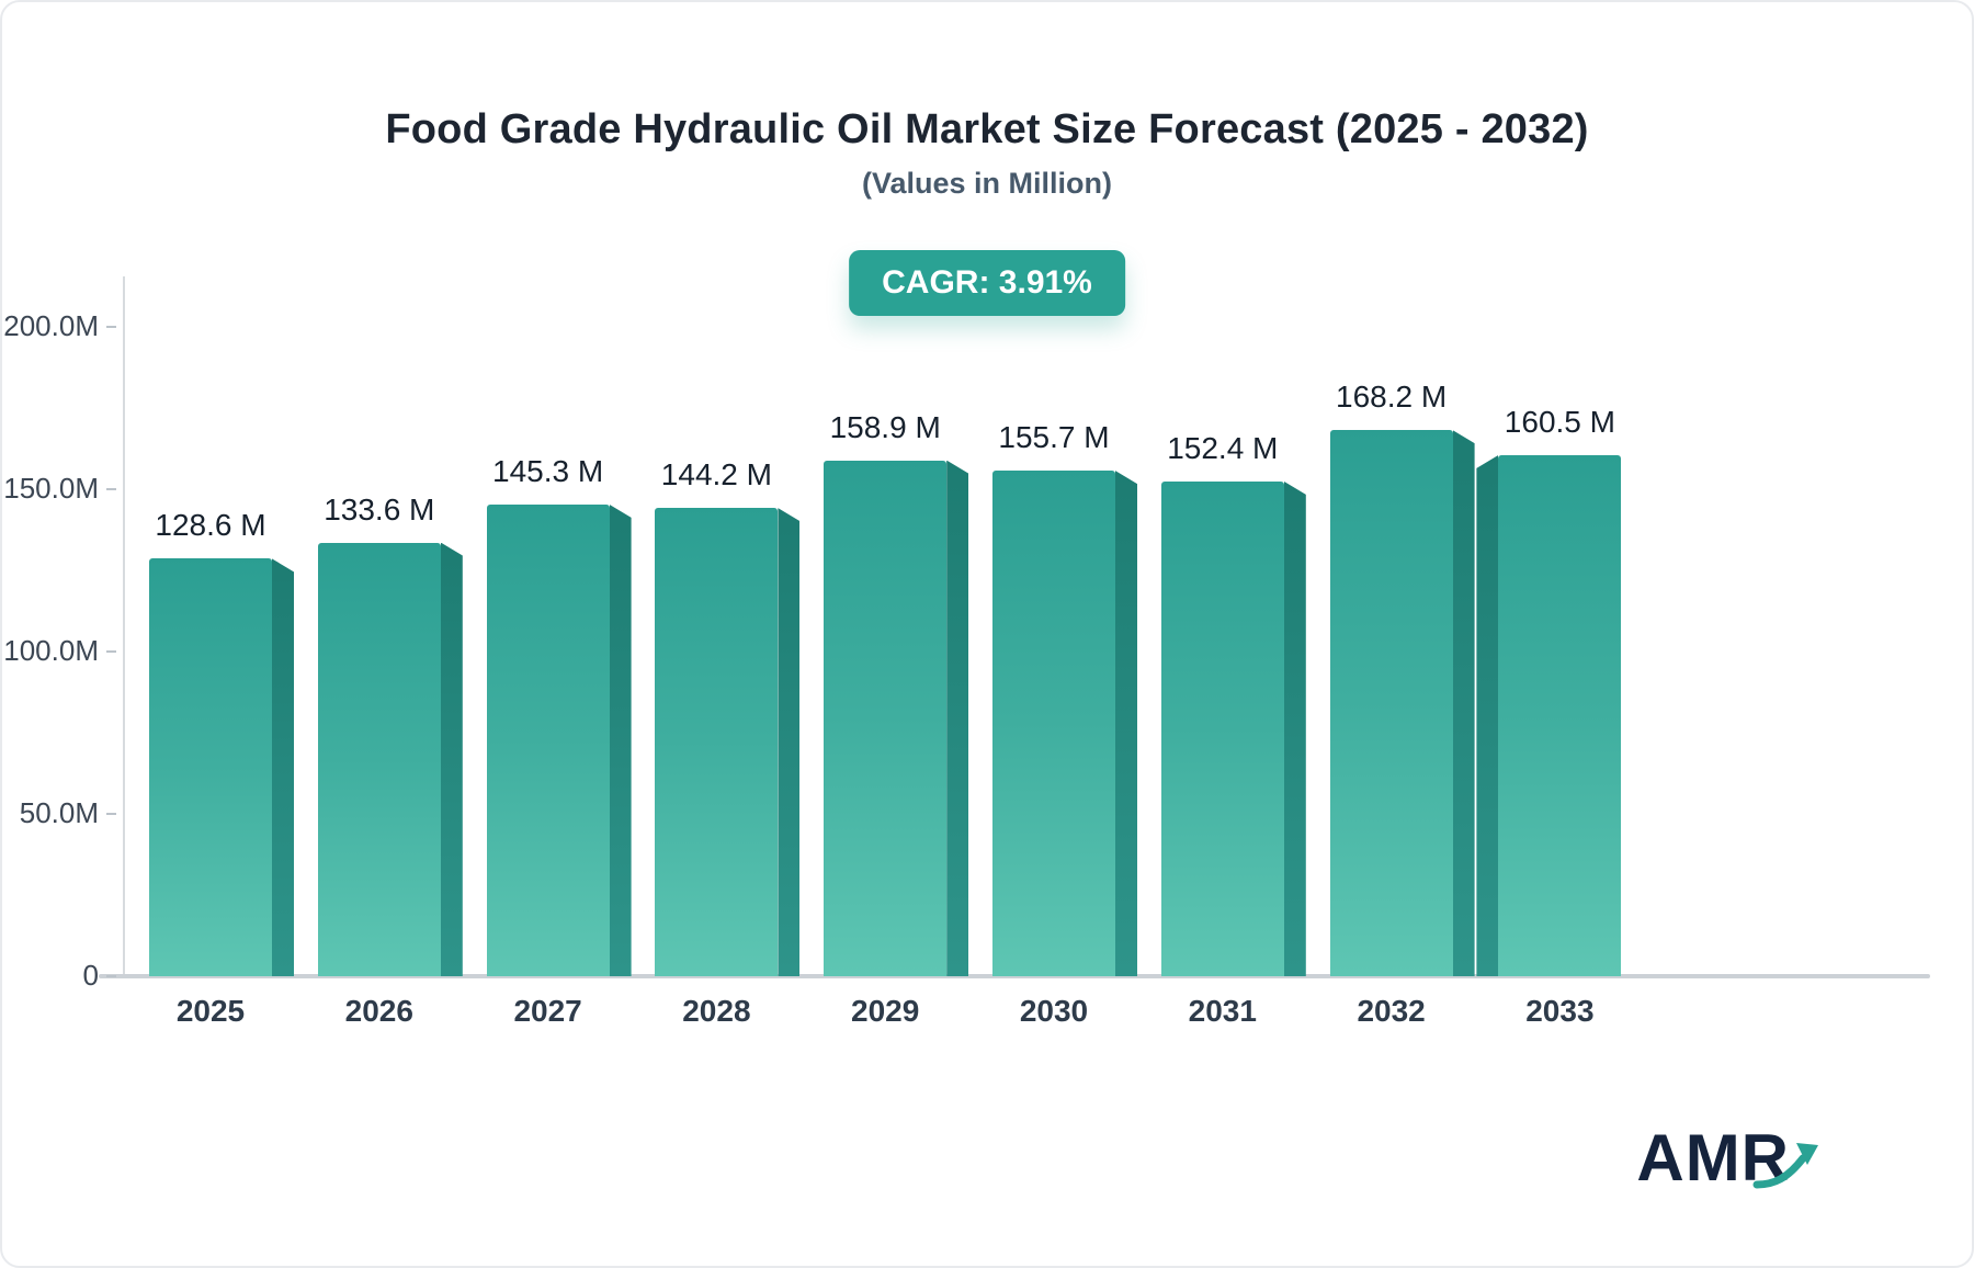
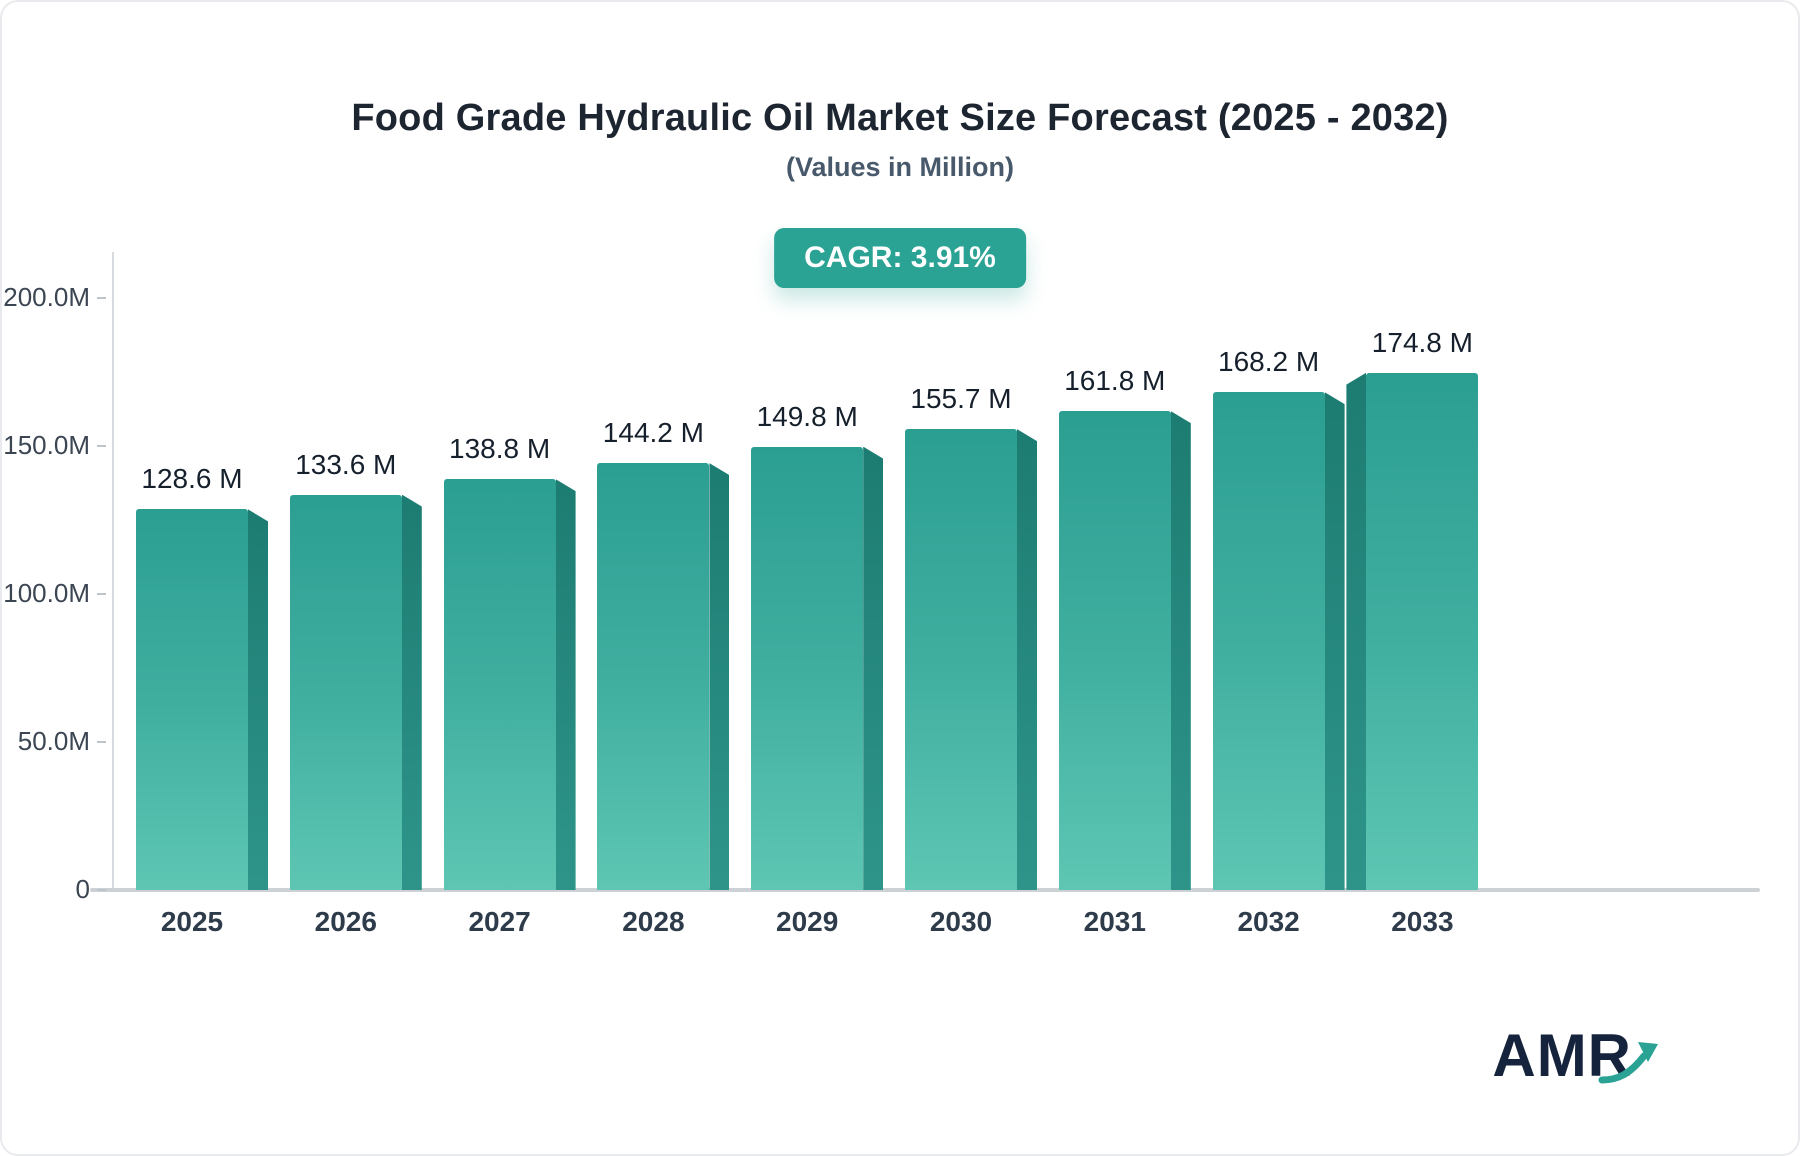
2027: 145.3 -> 138.8
2029: 158.9 -> 149.8
2031: 152.4 -> 161.8
2033: 160.5 -> 174.8
